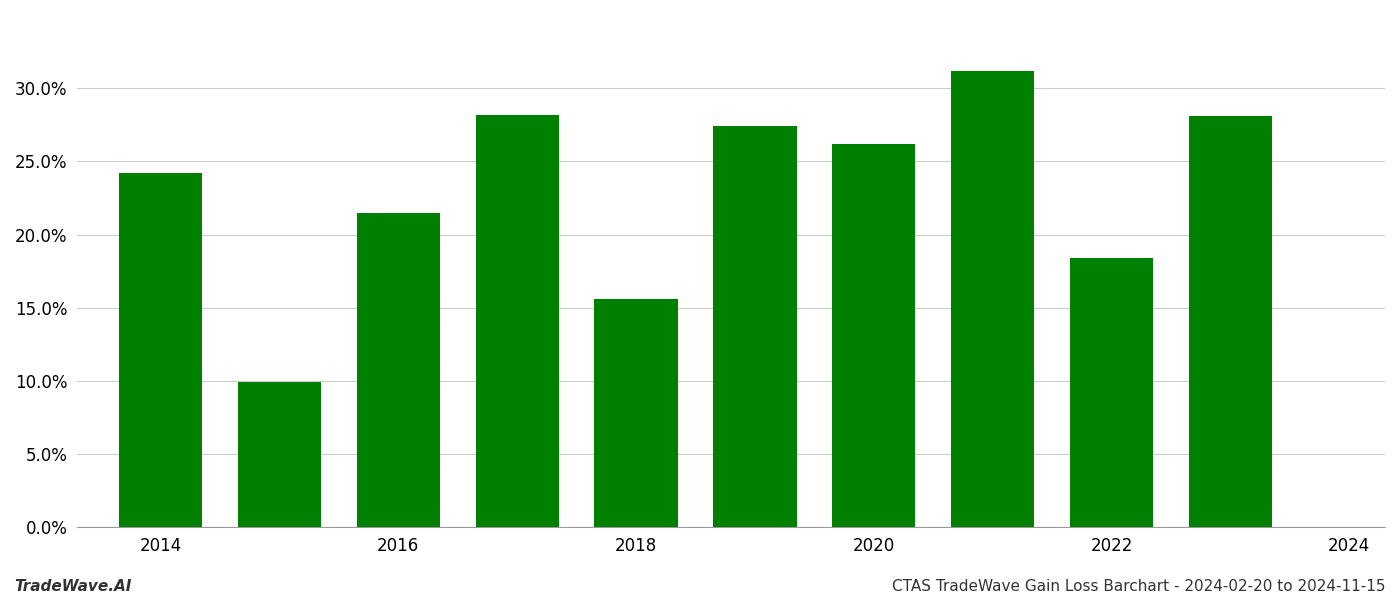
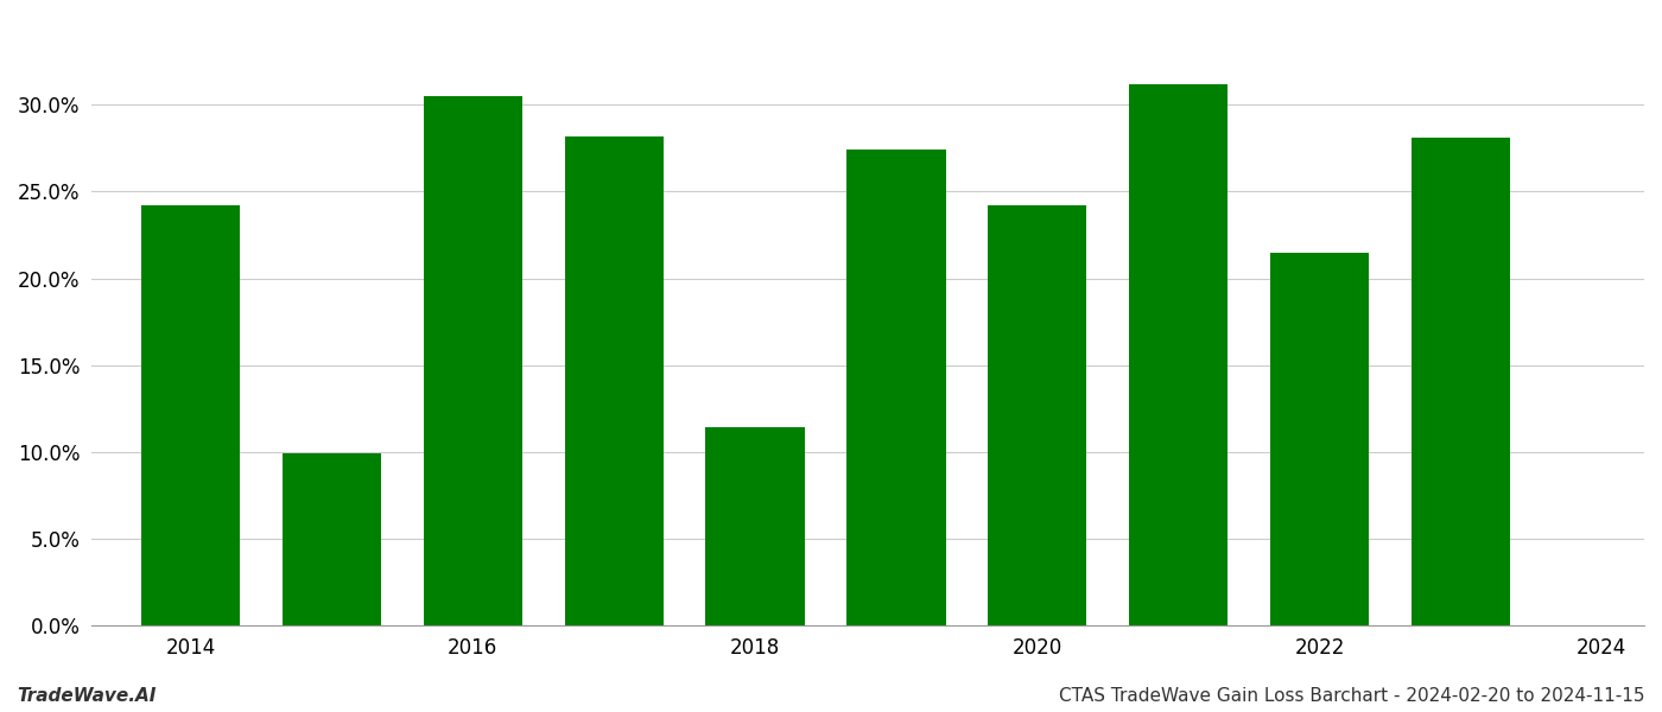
2016: 21.5% -> 30.5%
2018: 15.6% -> 11.4%
2020: 26.2% -> 24.2%
2022: 18.4% -> 21.5%
